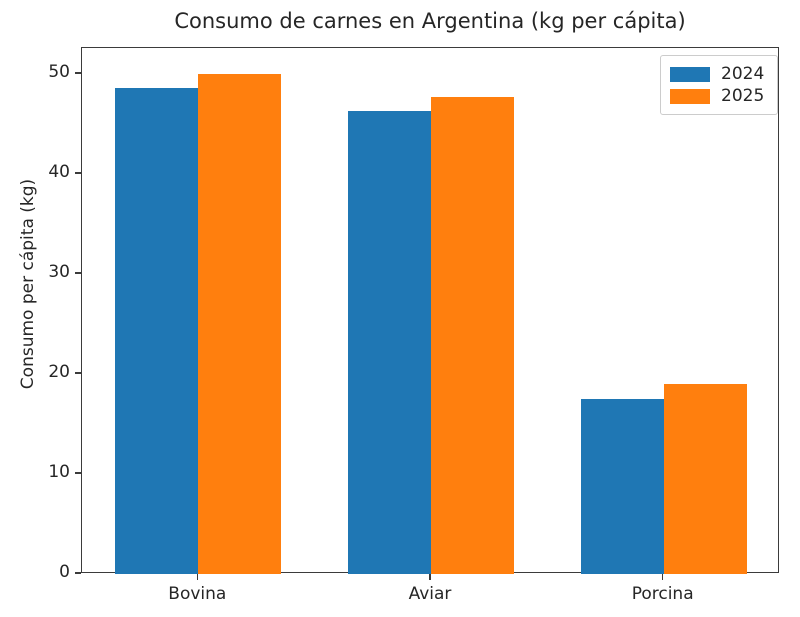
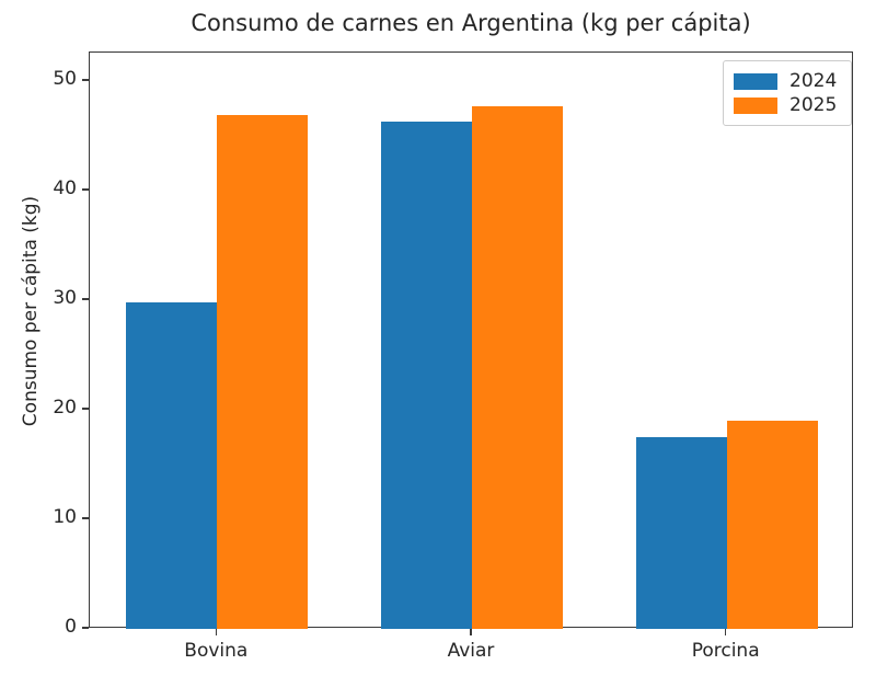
2024/Bovina: 48.6 -> 29.8
2025/Bovina: 50.0 -> 46.9
